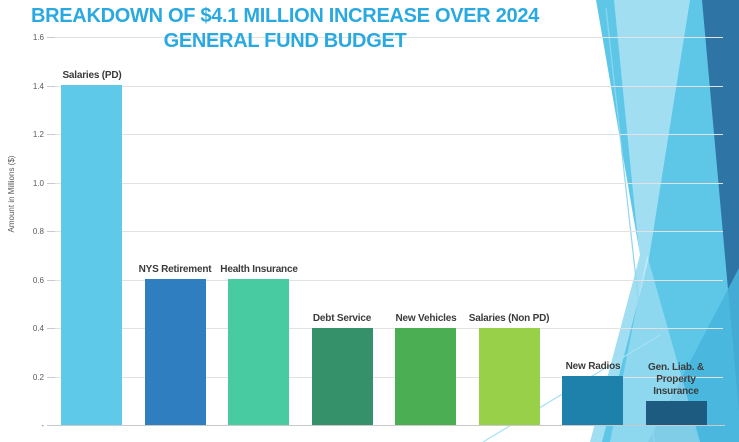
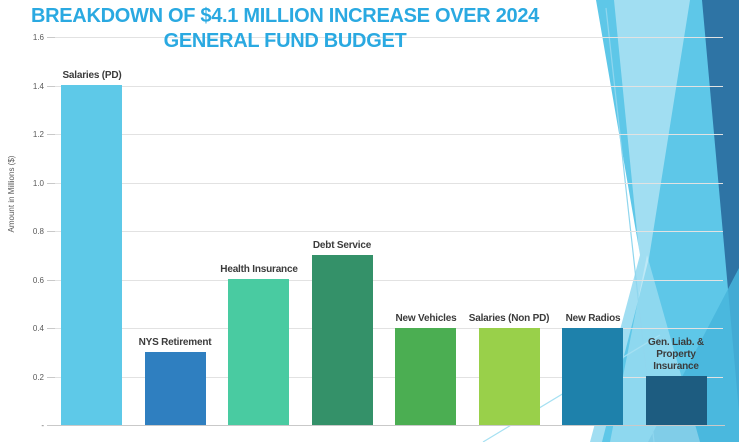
NYS Retirement: 0.6 -> 0.3
Debt Service: 0.4 -> 0.7
New Radios: 0.2 -> 0.4
Gen. Liab. & Property Insurance: 0.1 -> 0.2
